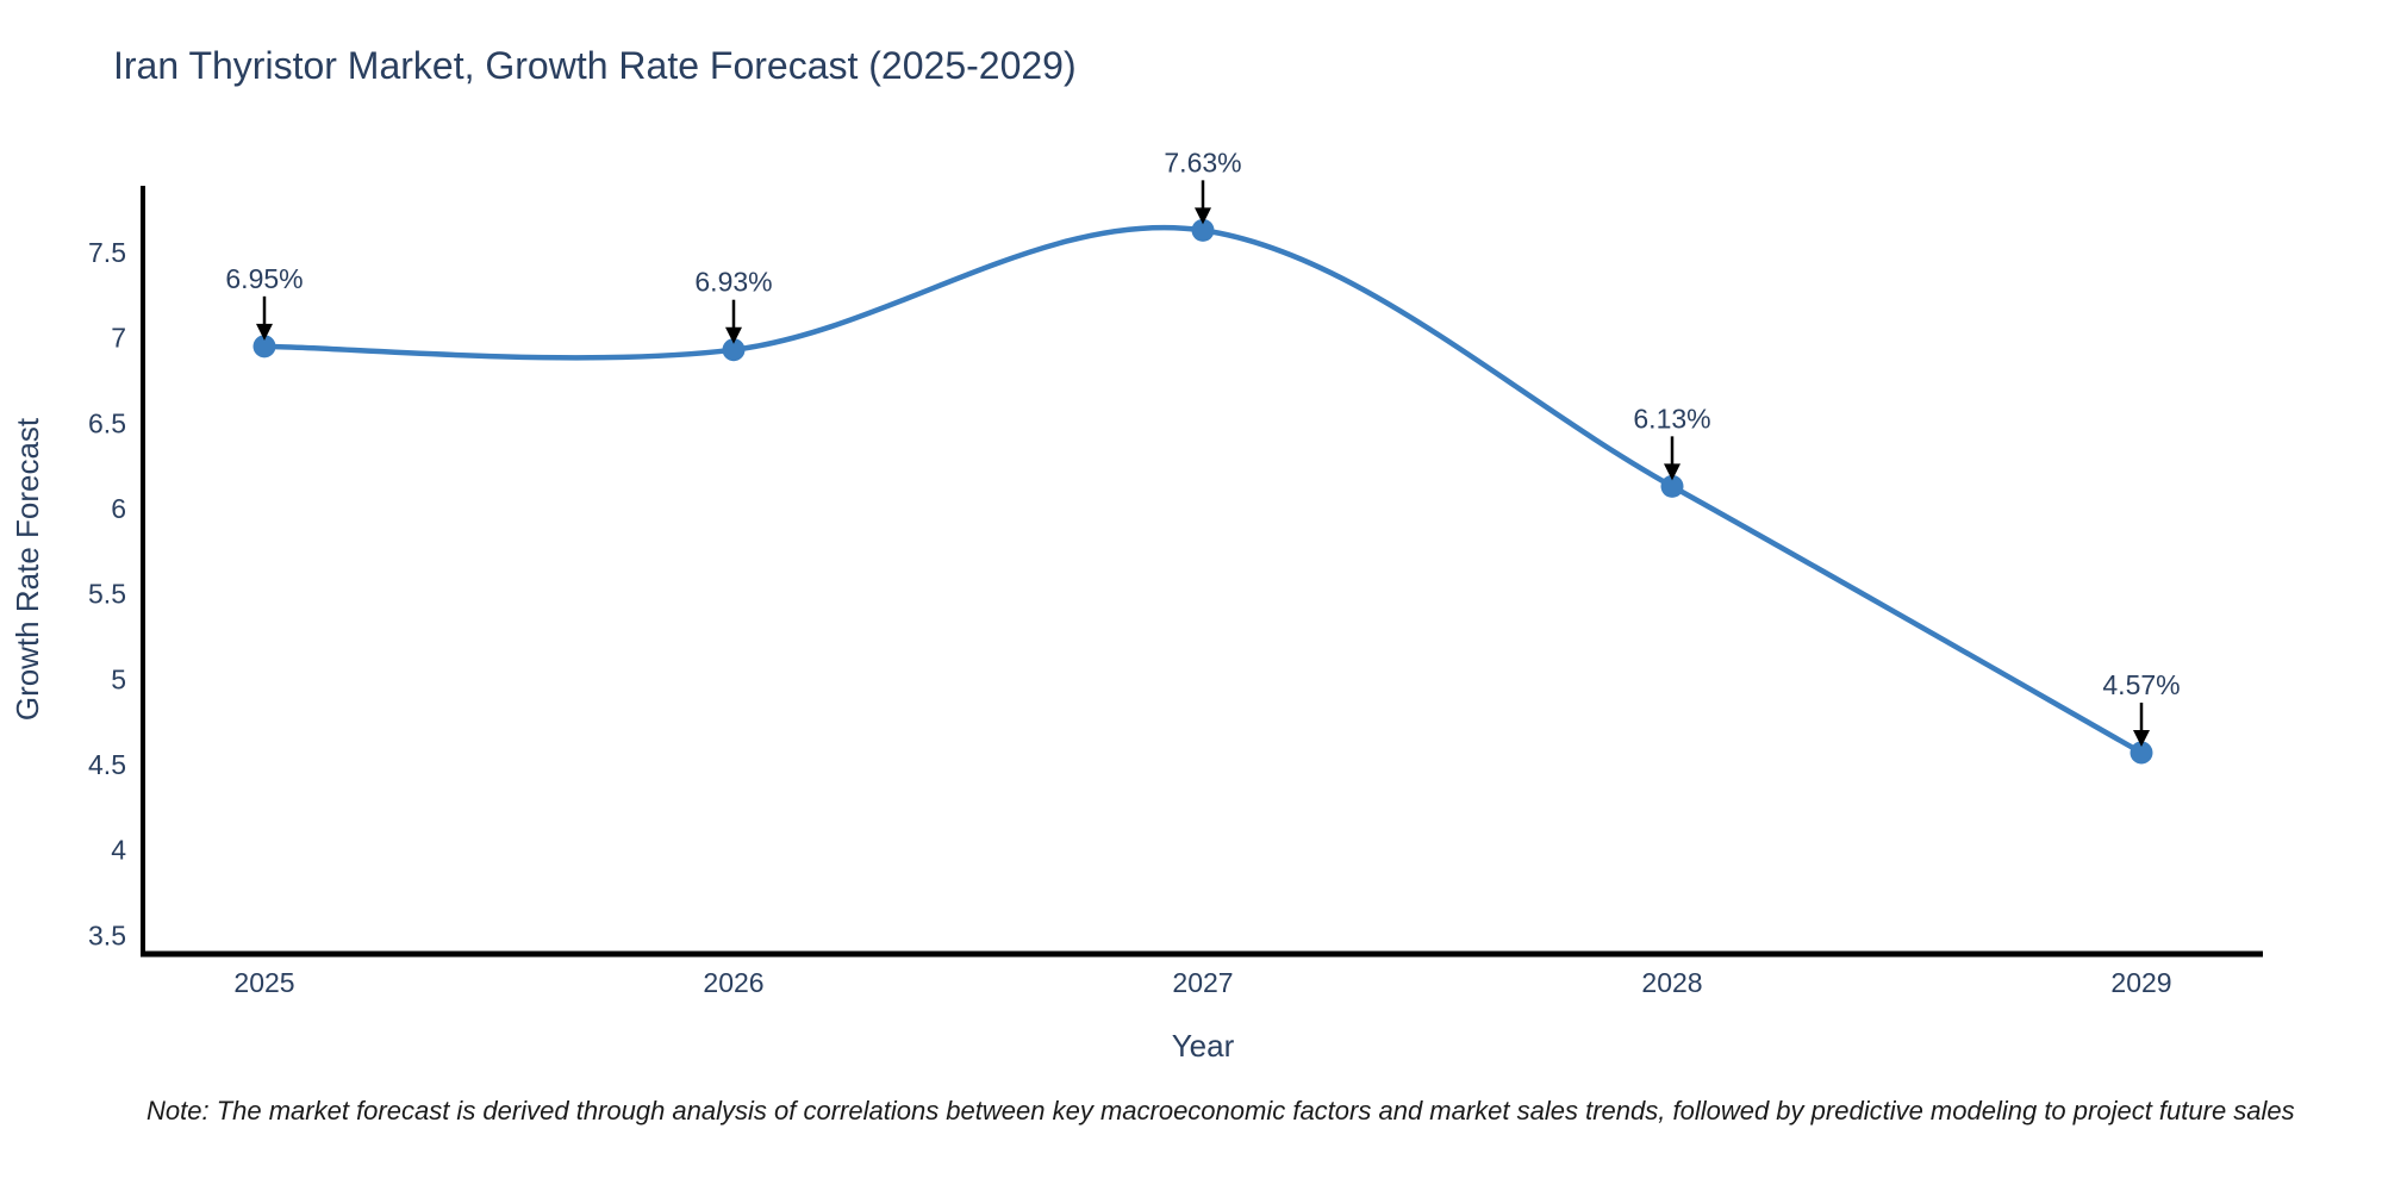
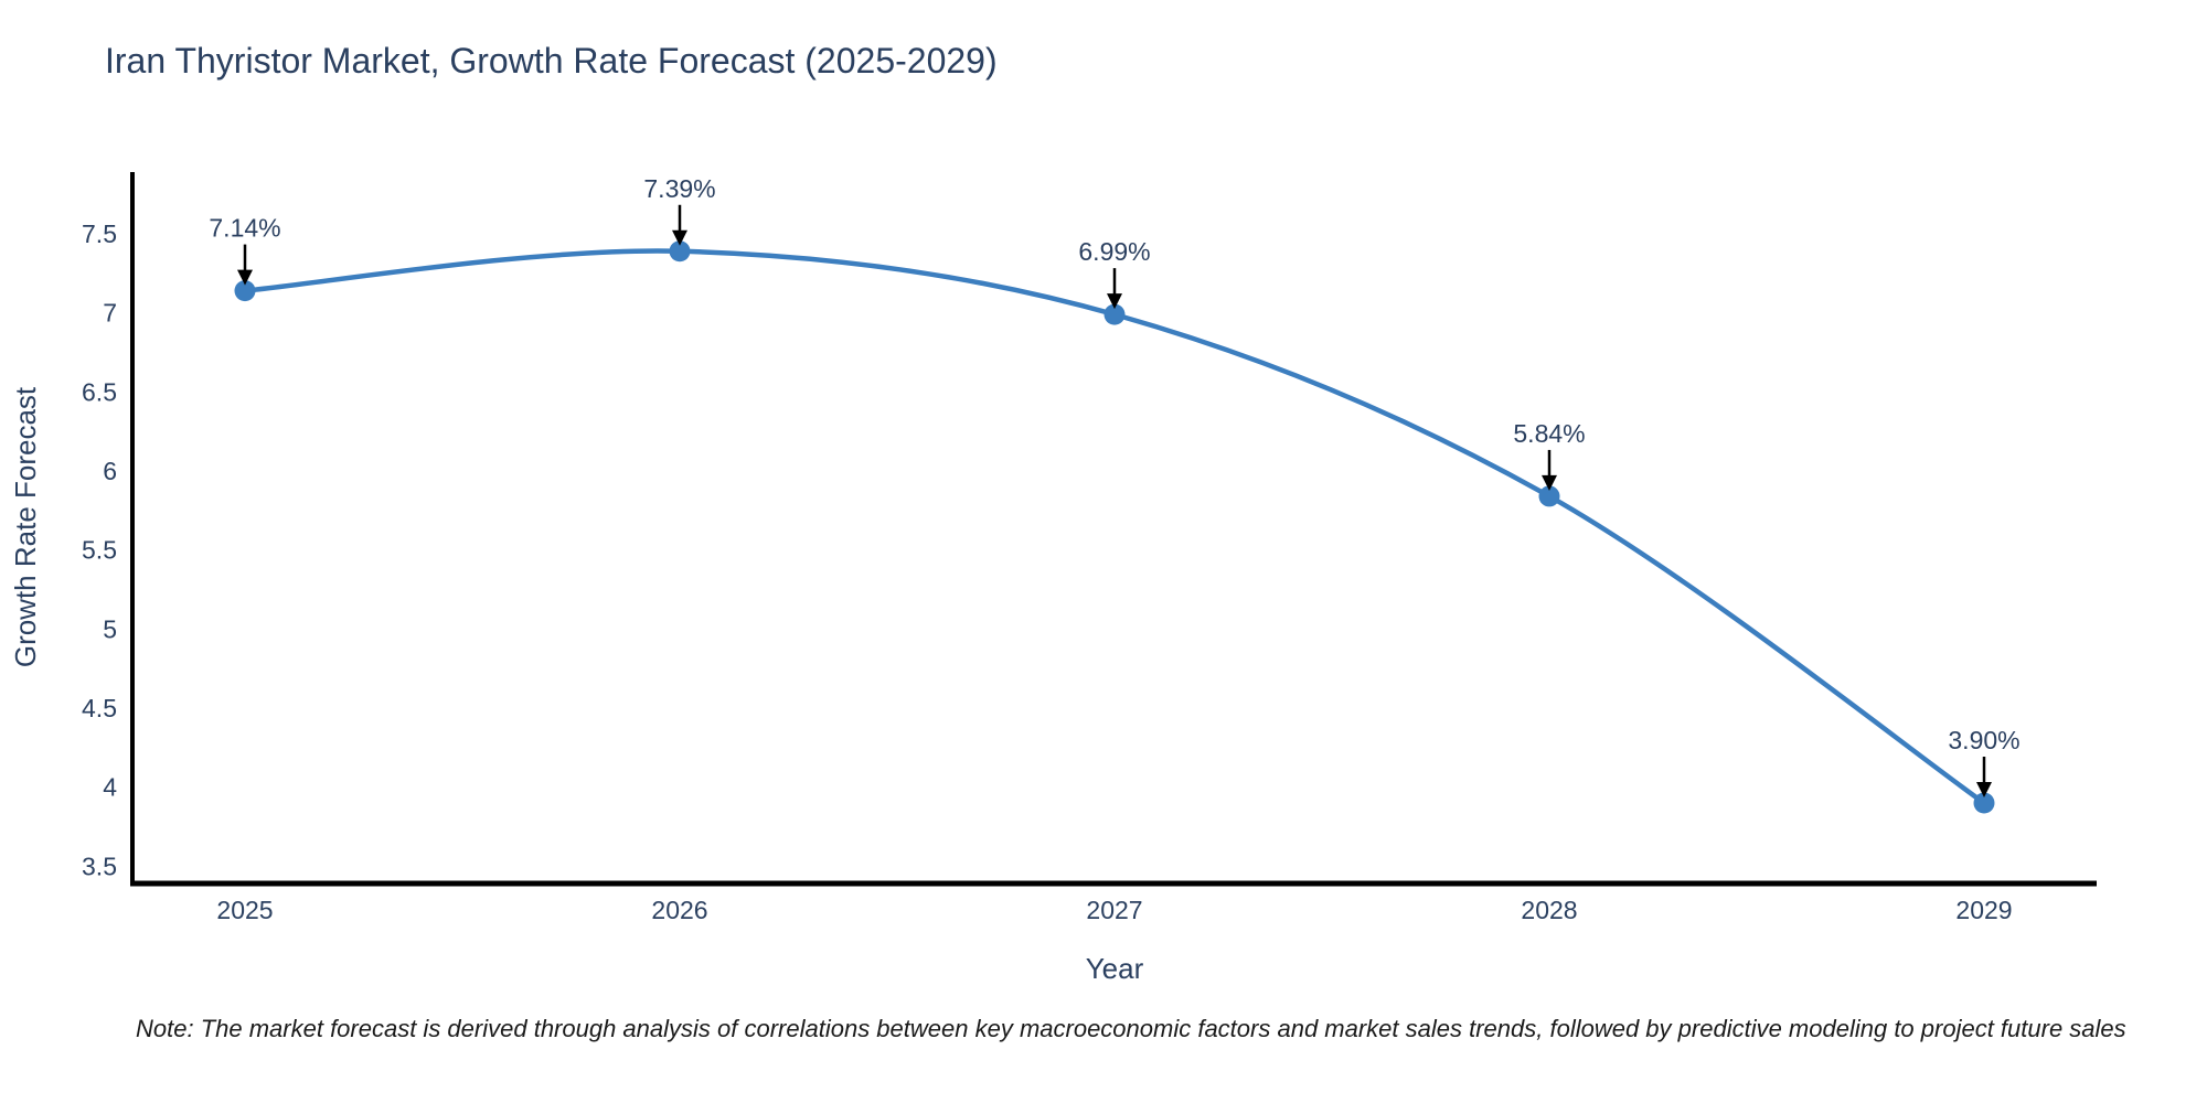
2025: 6.95% -> 7.14%
2026: 6.93% -> 7.39%
2027: 7.63% -> 6.99%
2028: 6.13% -> 5.84%
2029: 4.57% -> 3.90%
